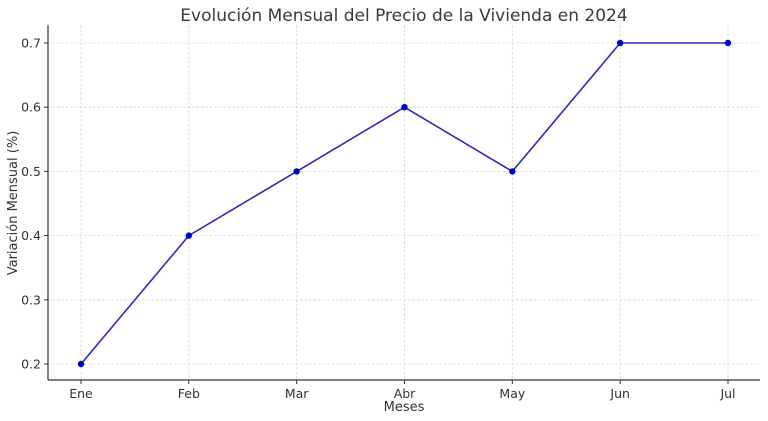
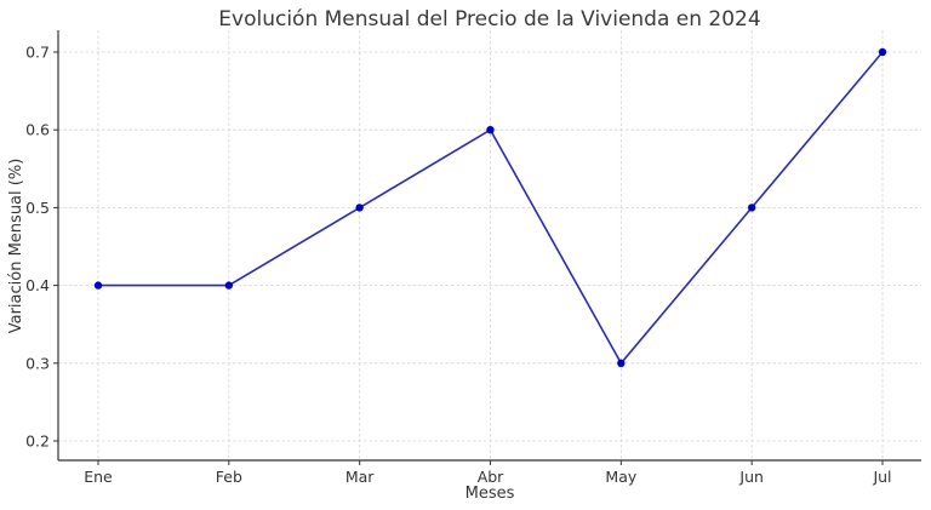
Ene: 0.2 -> 0.4
May: 0.5 -> 0.3
Jun: 0.7 -> 0.5
